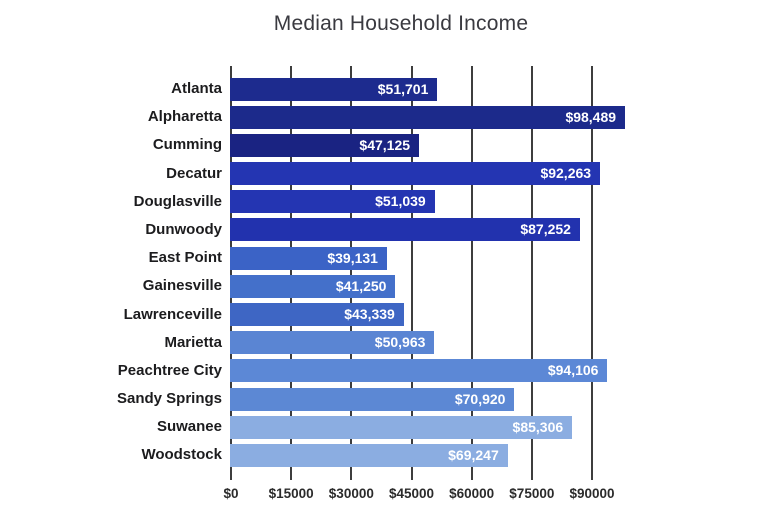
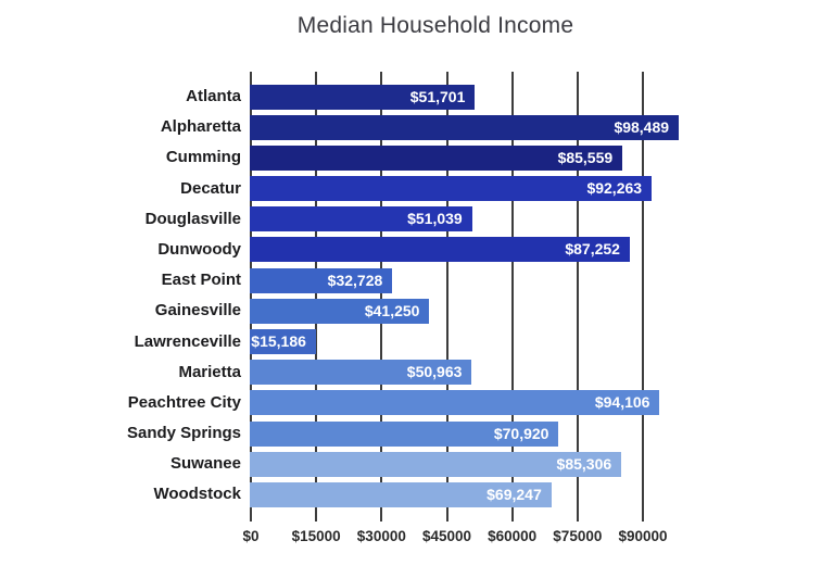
Cumming: $47,125 -> $85,559
East Point: $39,131 -> $32,728
Lawrenceville: $43,339 -> $15,186
